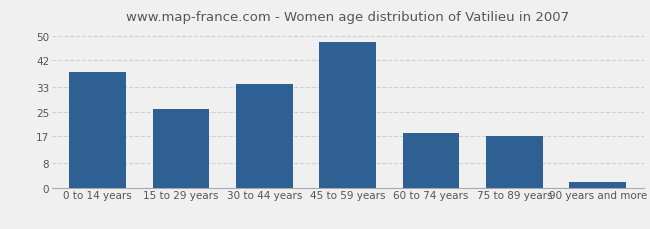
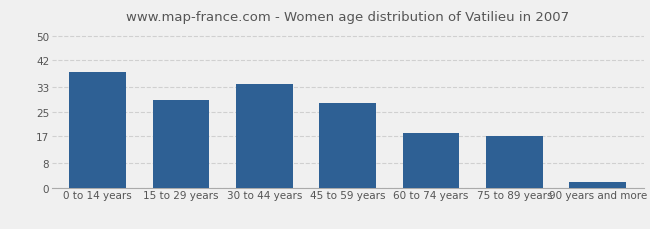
15 to 29 years: 26 -> 29
45 to 59 years: 48 -> 28
